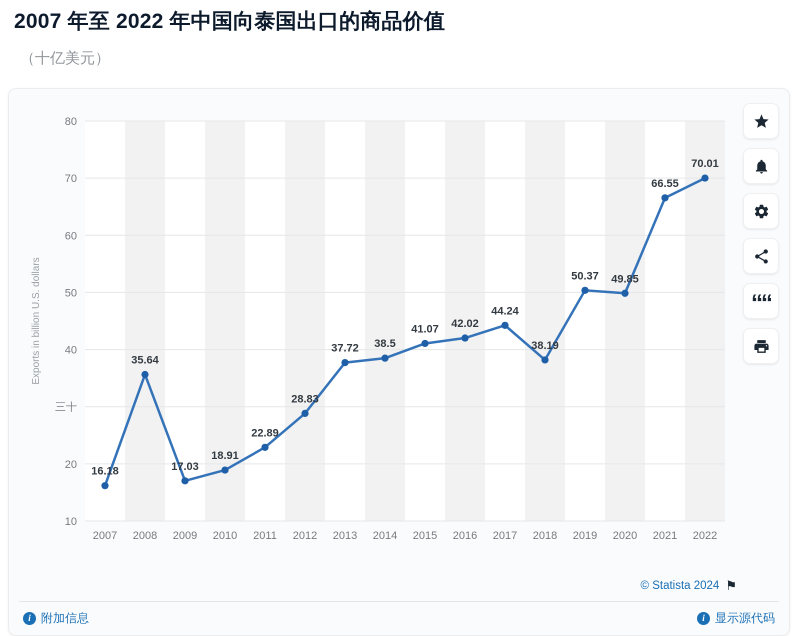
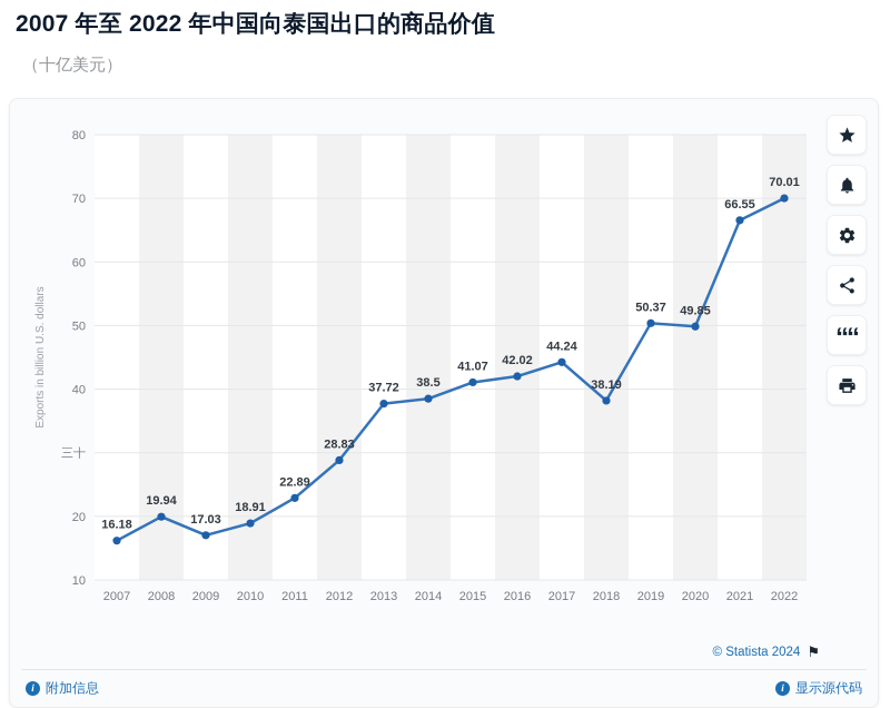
2008: 35.64 -> 19.94
